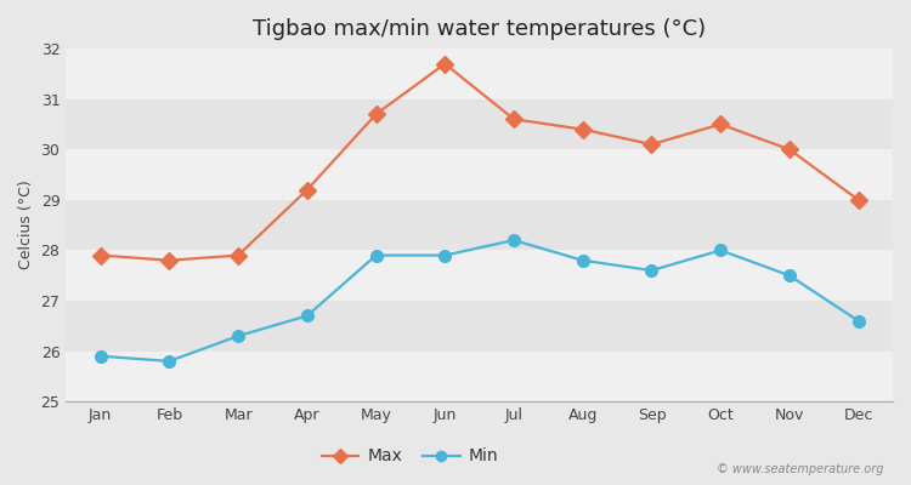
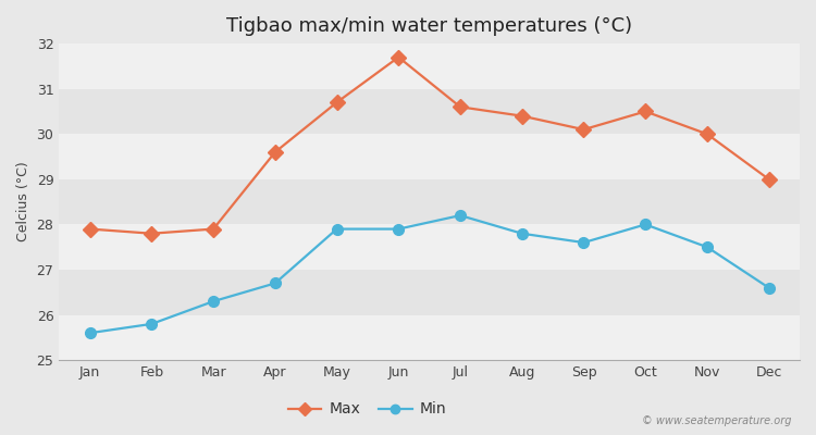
Min/Jan: 25.9 -> 25.6
Max/Apr: 29.2 -> 29.6
